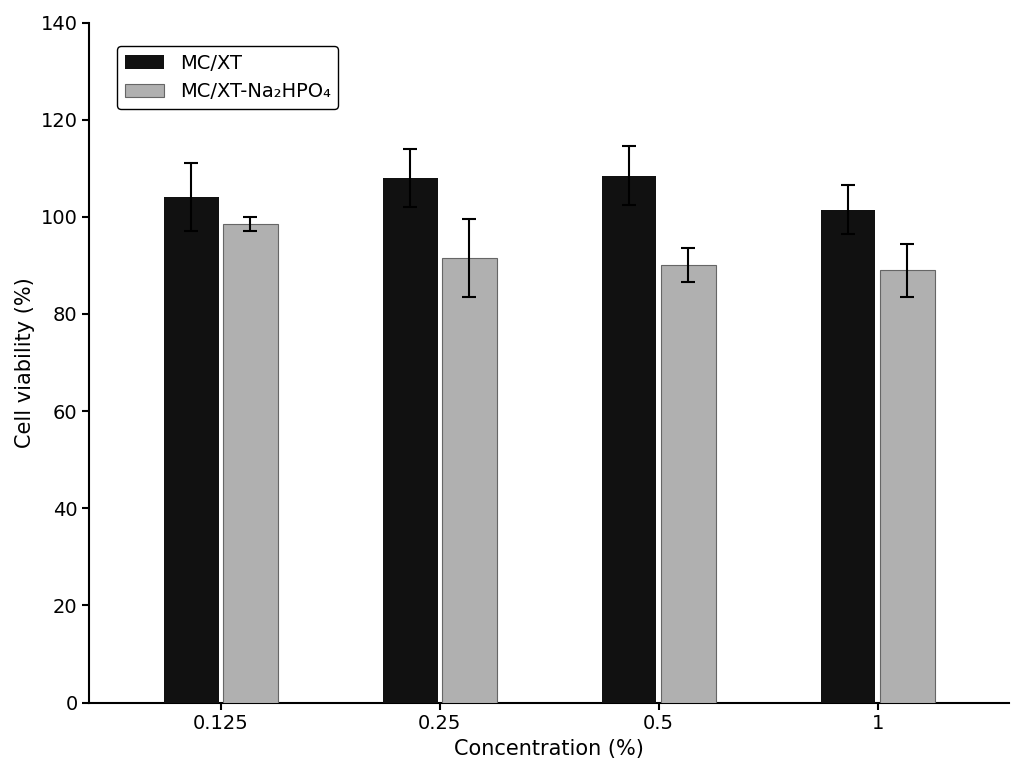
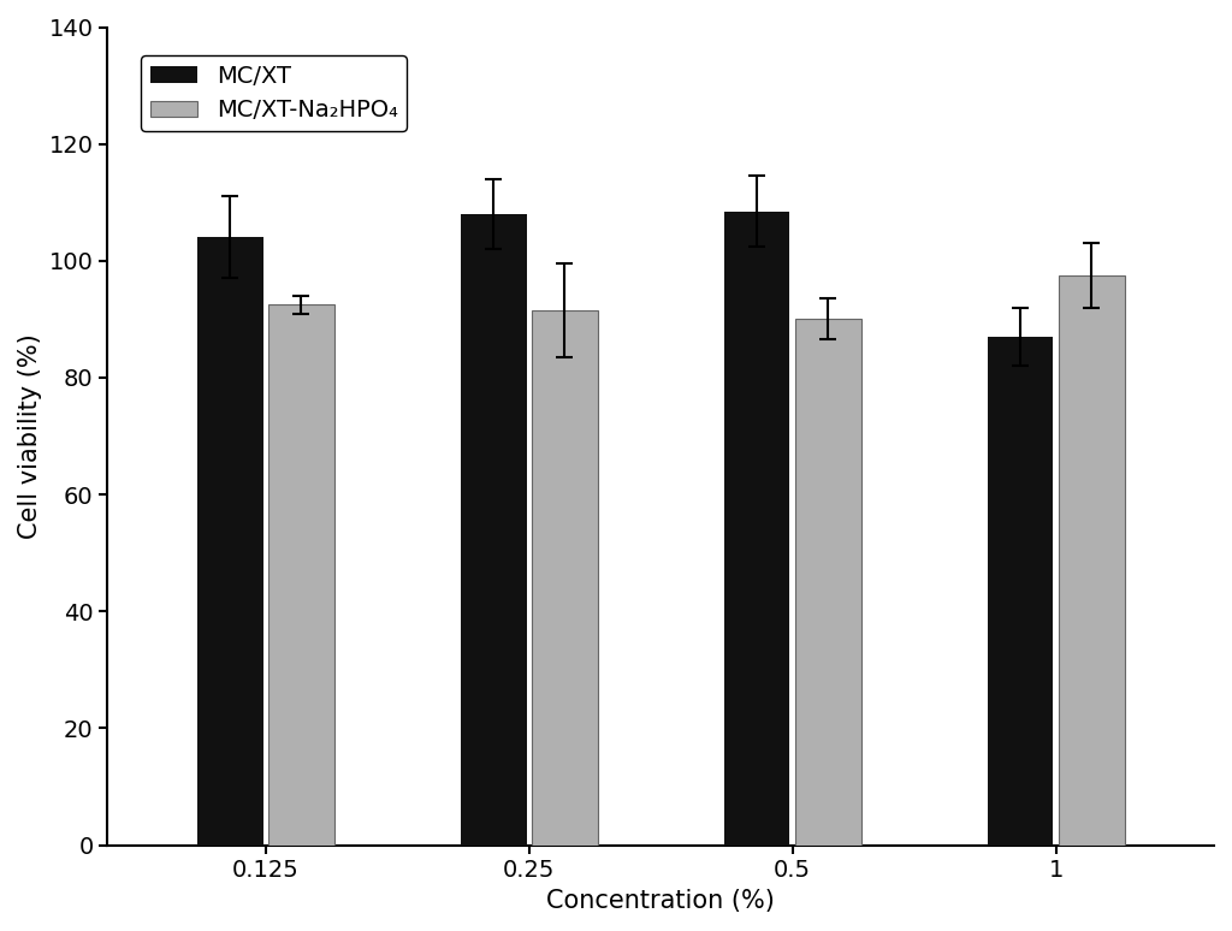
MC/XT-Na₂HPO₄/0.125: 98.5 -> 92.5
MC/XT/1: 101.5 -> 87.0
MC/XT-Na₂HPO₄/1: 89.0 -> 97.5
